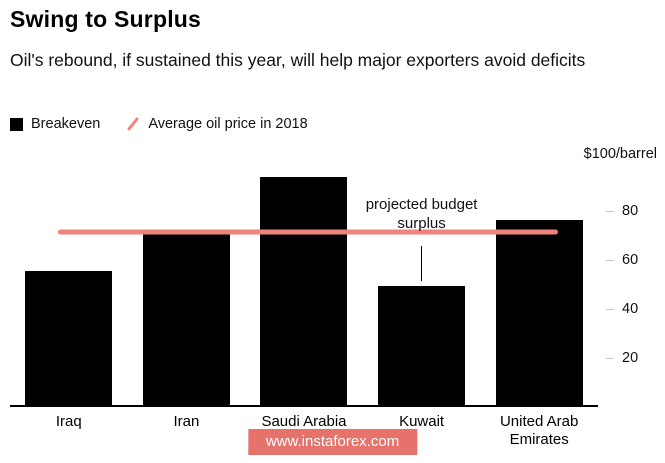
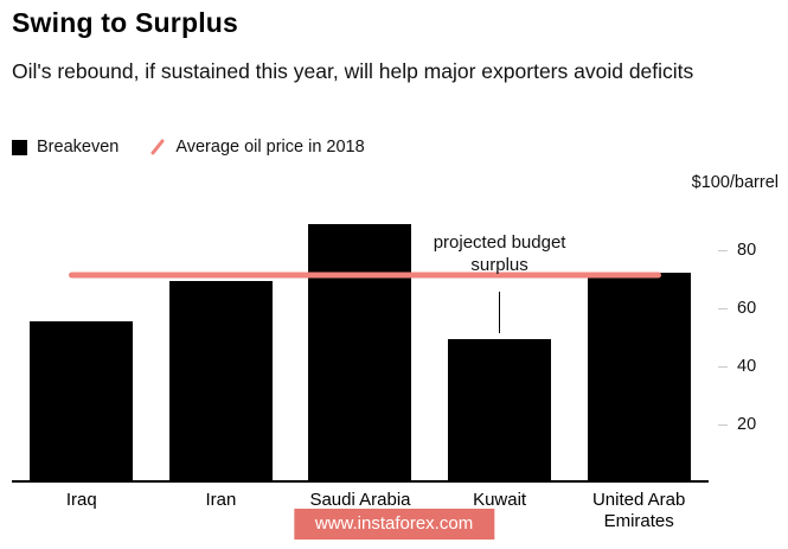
Iran: 72 -> 69
Saudi Arabia: 94 -> 89
United Arab Emirates: 76 -> 72
